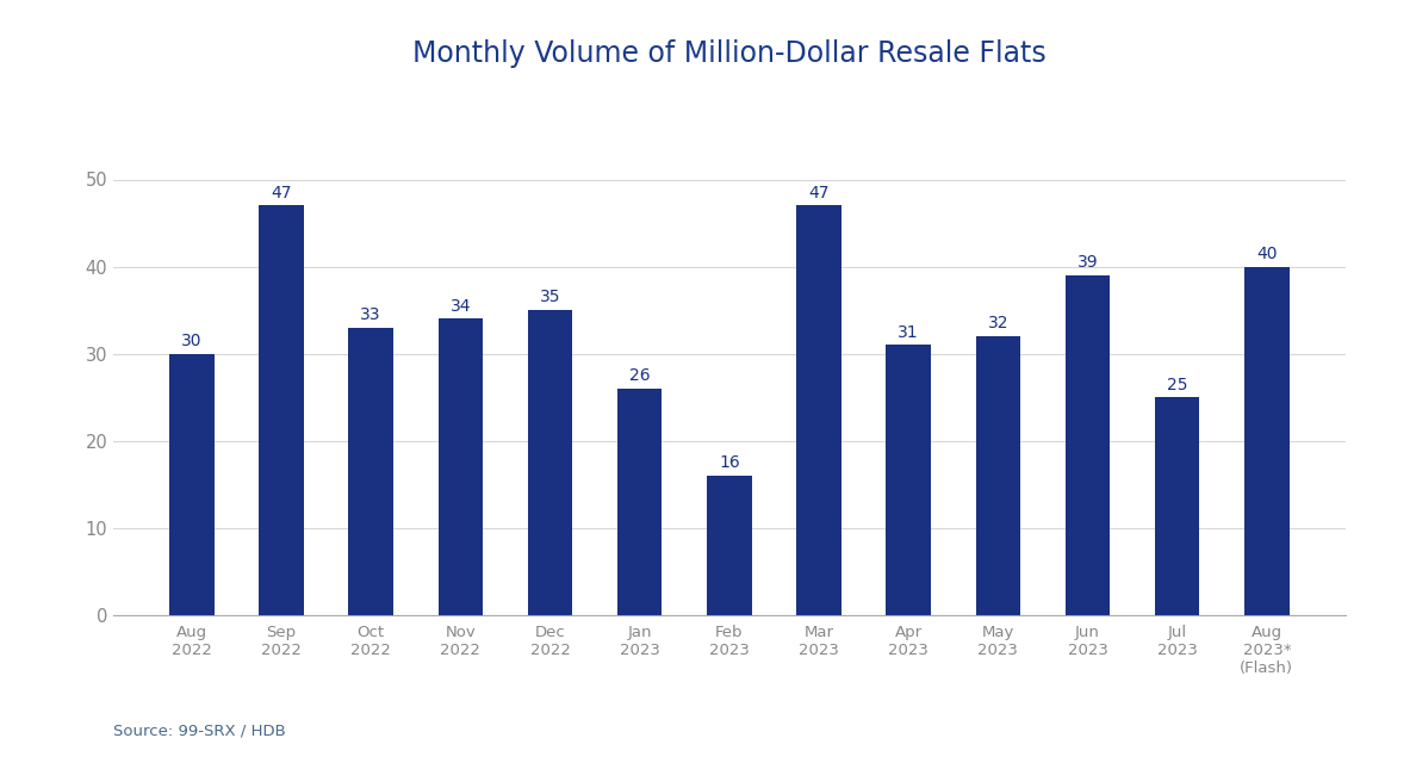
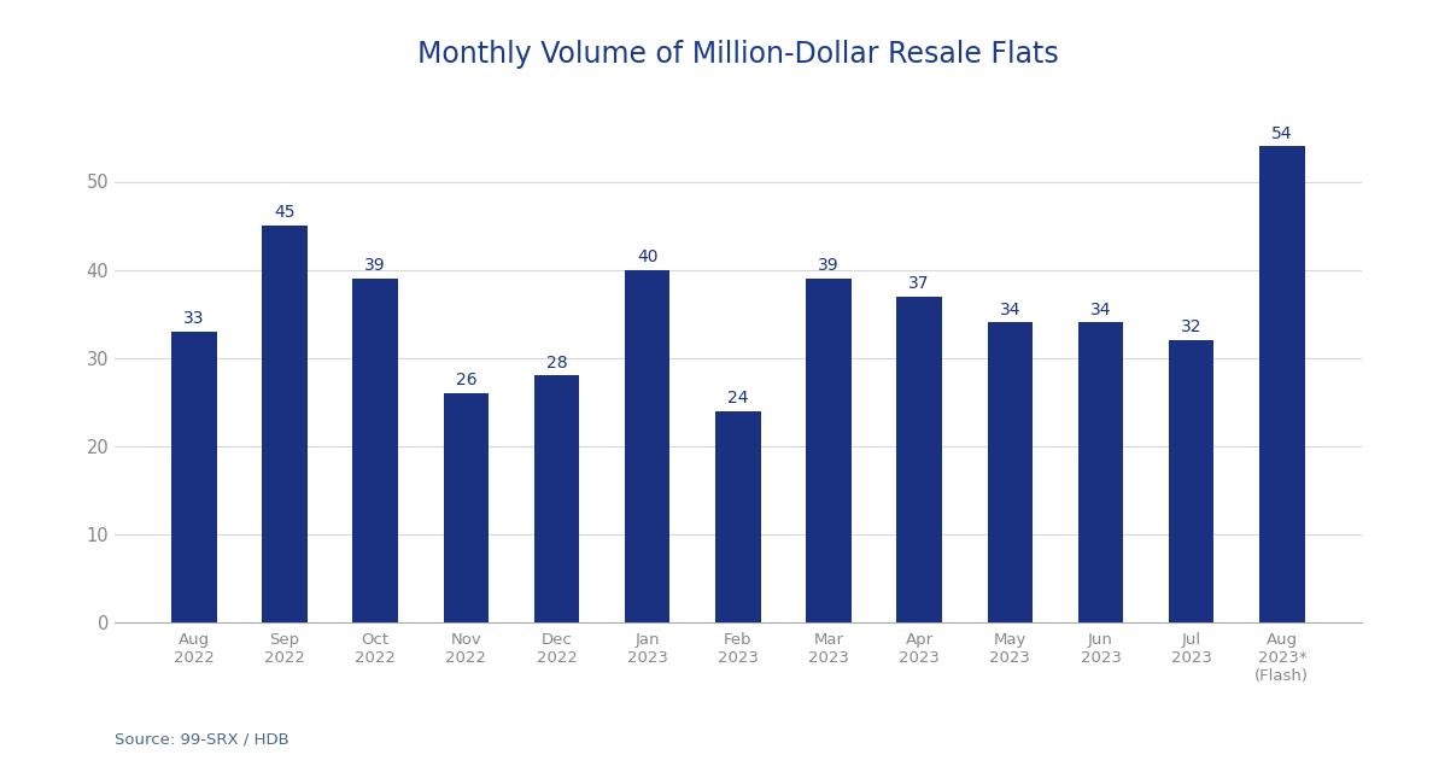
Aug 2022: 30 -> 33
Sep 2022: 47 -> 45
Oct 2022: 33 -> 39
Nov 2022: 34 -> 26
Dec 2022: 35 -> 28
Jan 2023: 26 -> 40
Feb 2023: 16 -> 24
Mar 2023: 47 -> 39
Apr 2023: 31 -> 37
May 2023: 32 -> 34
Jun 2023: 39 -> 34
Jul 2023: 25 -> 32
Aug 2023* (Flash): 40 -> 54
